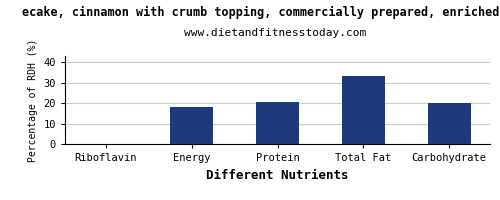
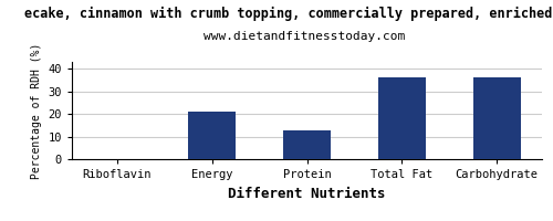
Energy: 18.0 -> 21.0
Protein: 20.5 -> 12.5
Total Fat: 33.0 -> 36.0
Carbohydrate: 20.0 -> 36.0
